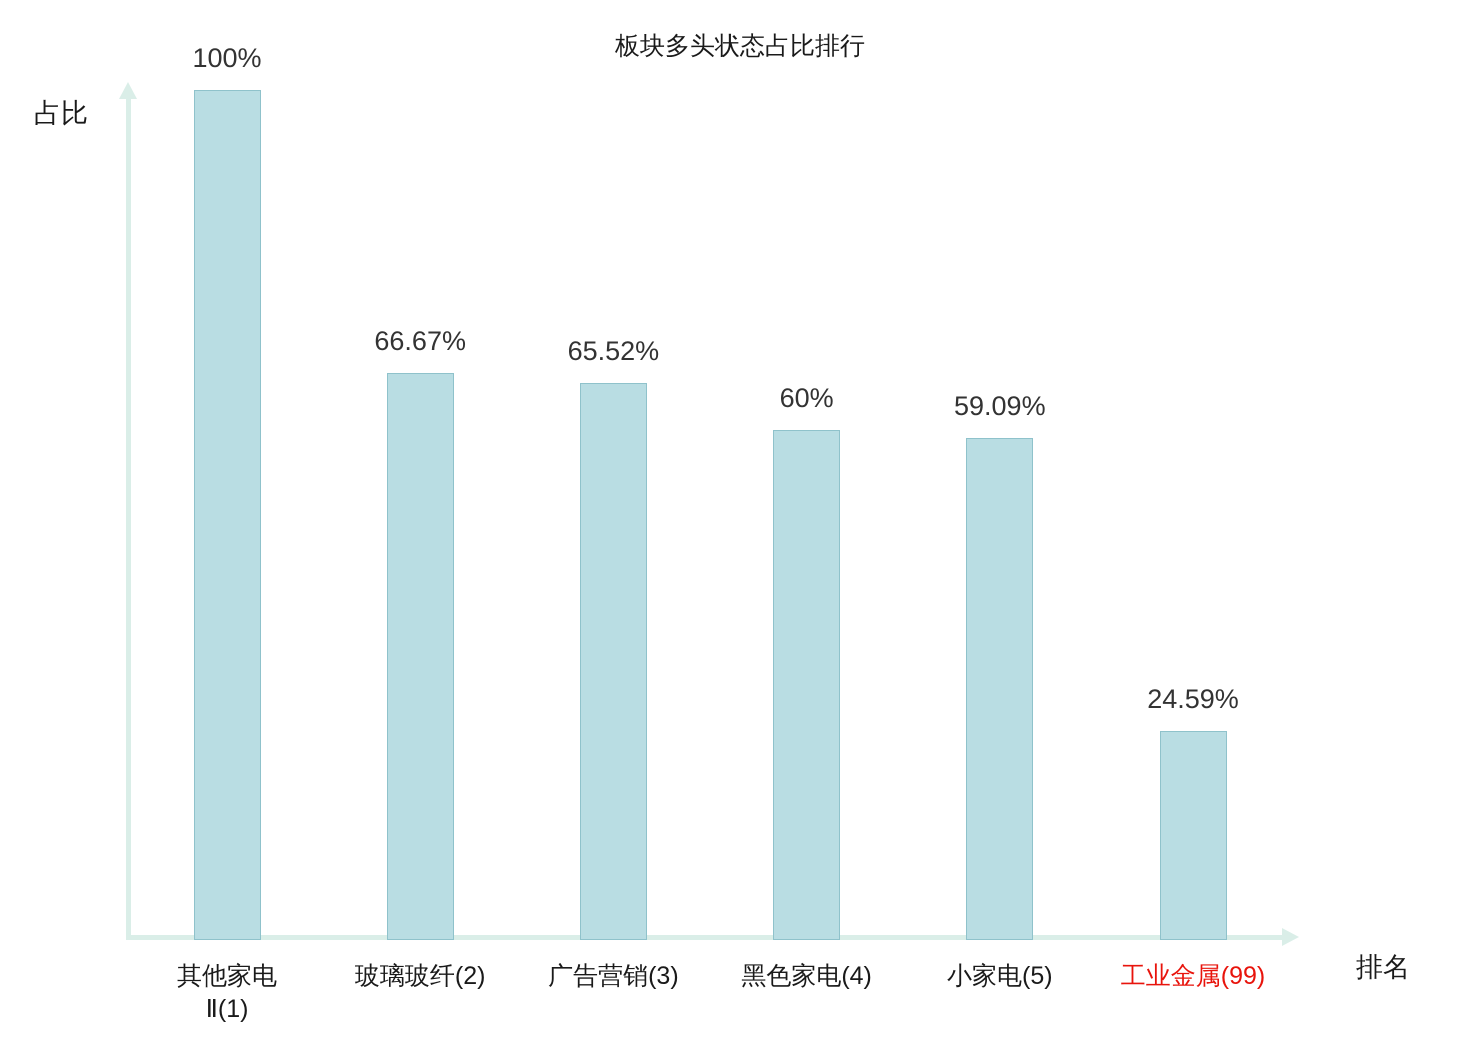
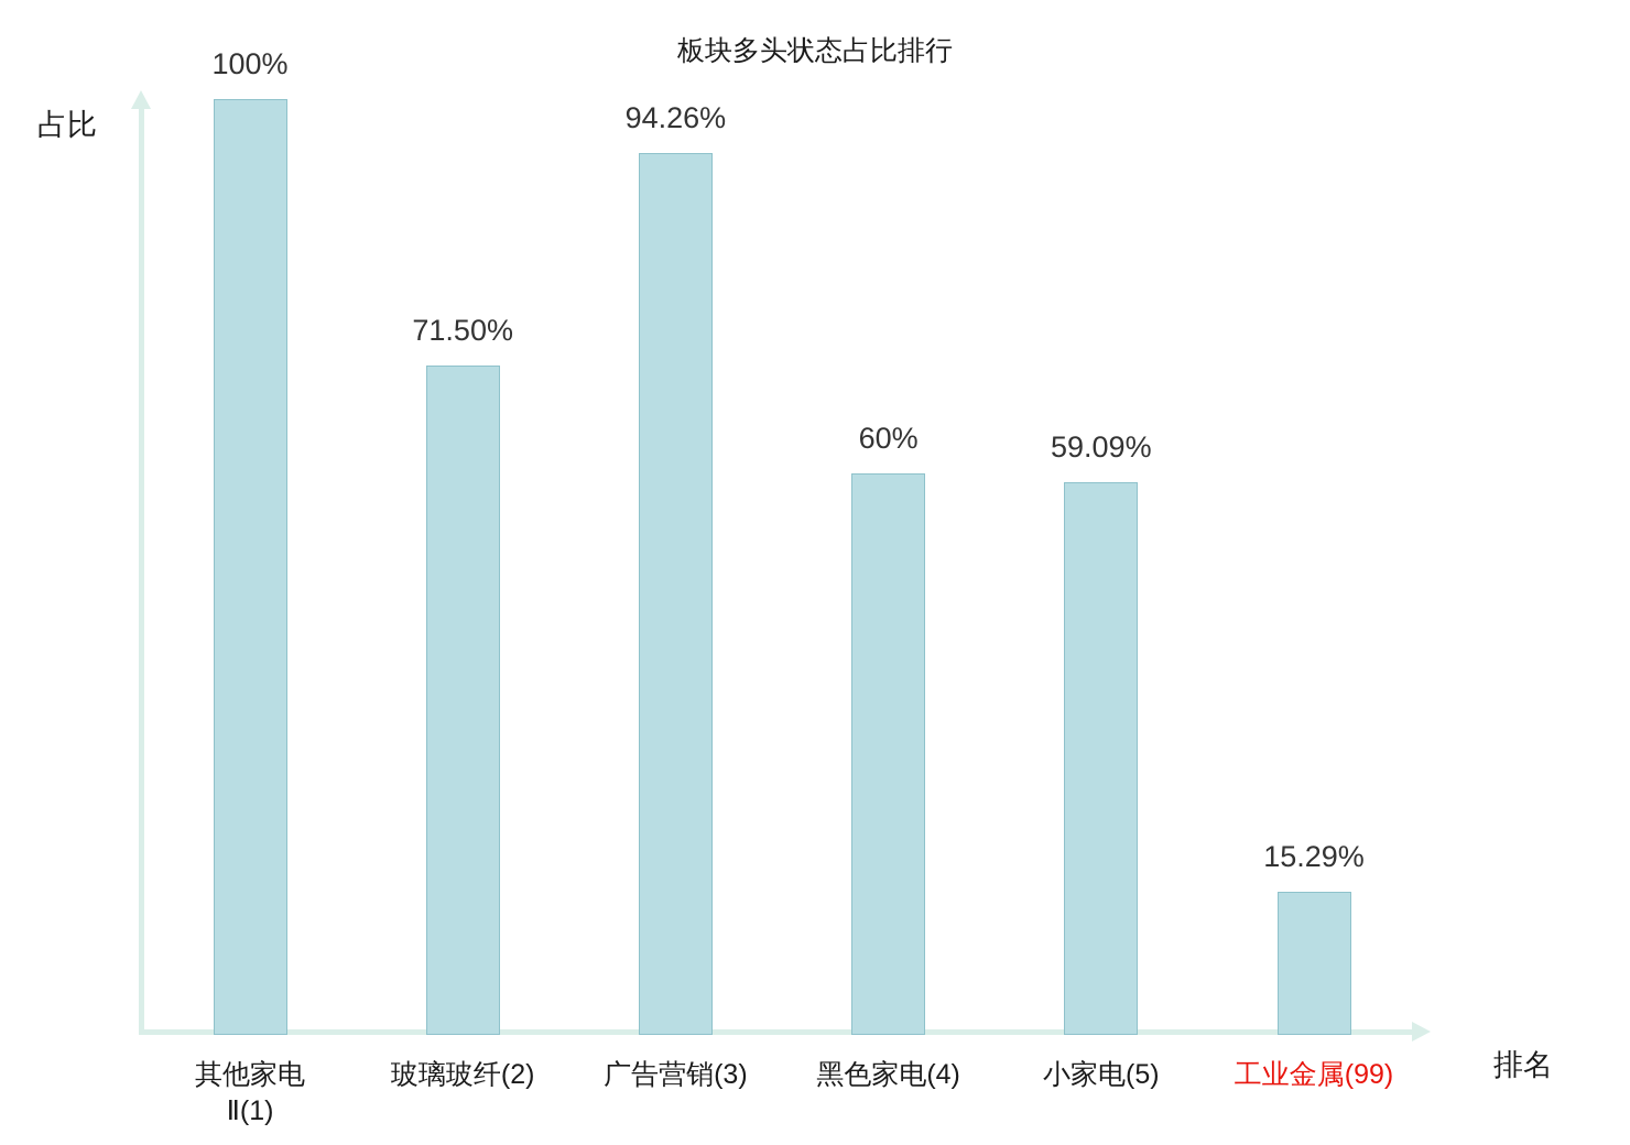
玻璃玻纤(2): 66.67% -> 71.50%
广告营销(3): 65.52% -> 94.26%
工业金属(99): 24.59% -> 15.29%
